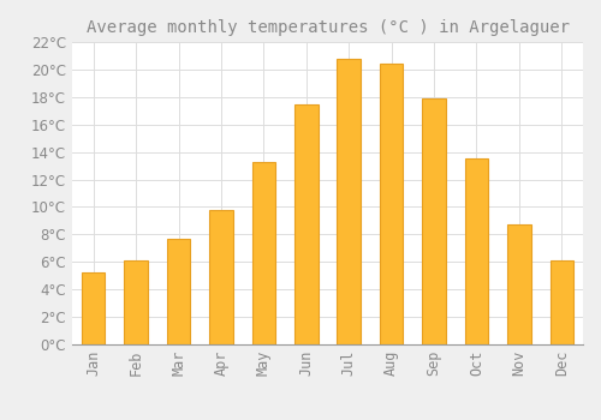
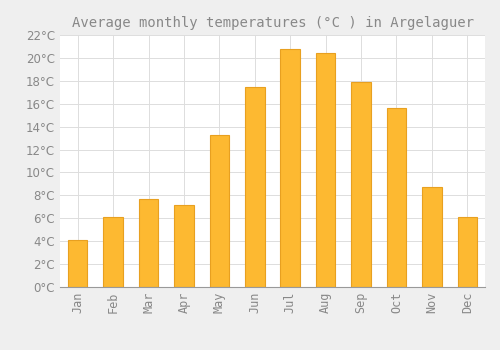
Jan: 5.2°C -> 4.1°C
Apr: 9.8°C -> 7.2°C
Oct: 13.5°C -> 15.6°C
